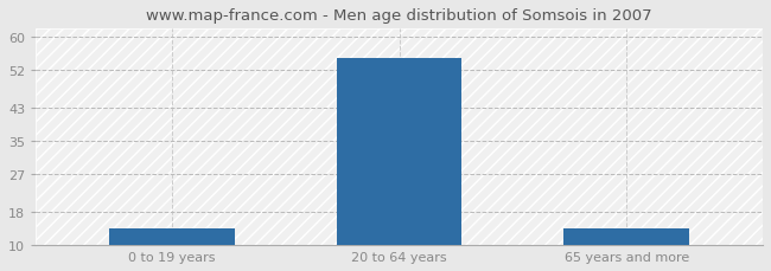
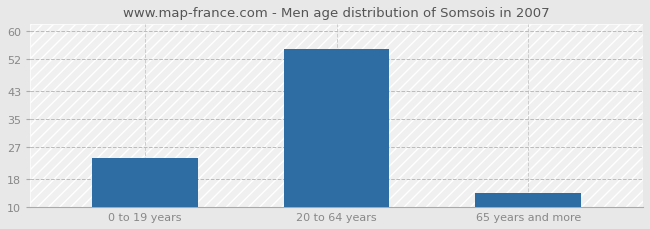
0 to 19 years: 14 -> 24
